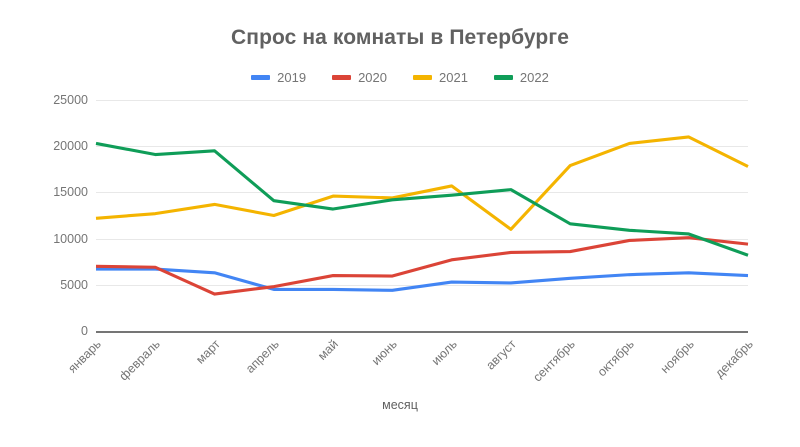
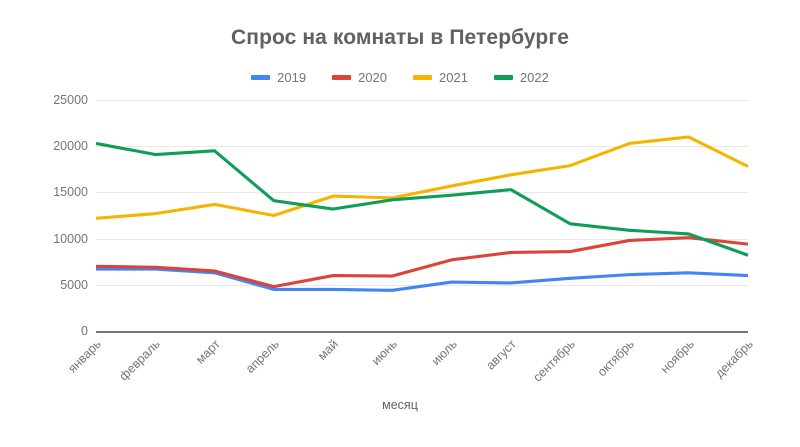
2020/март: 4000 -> 6000
2021/август: 11000 -> 17000
